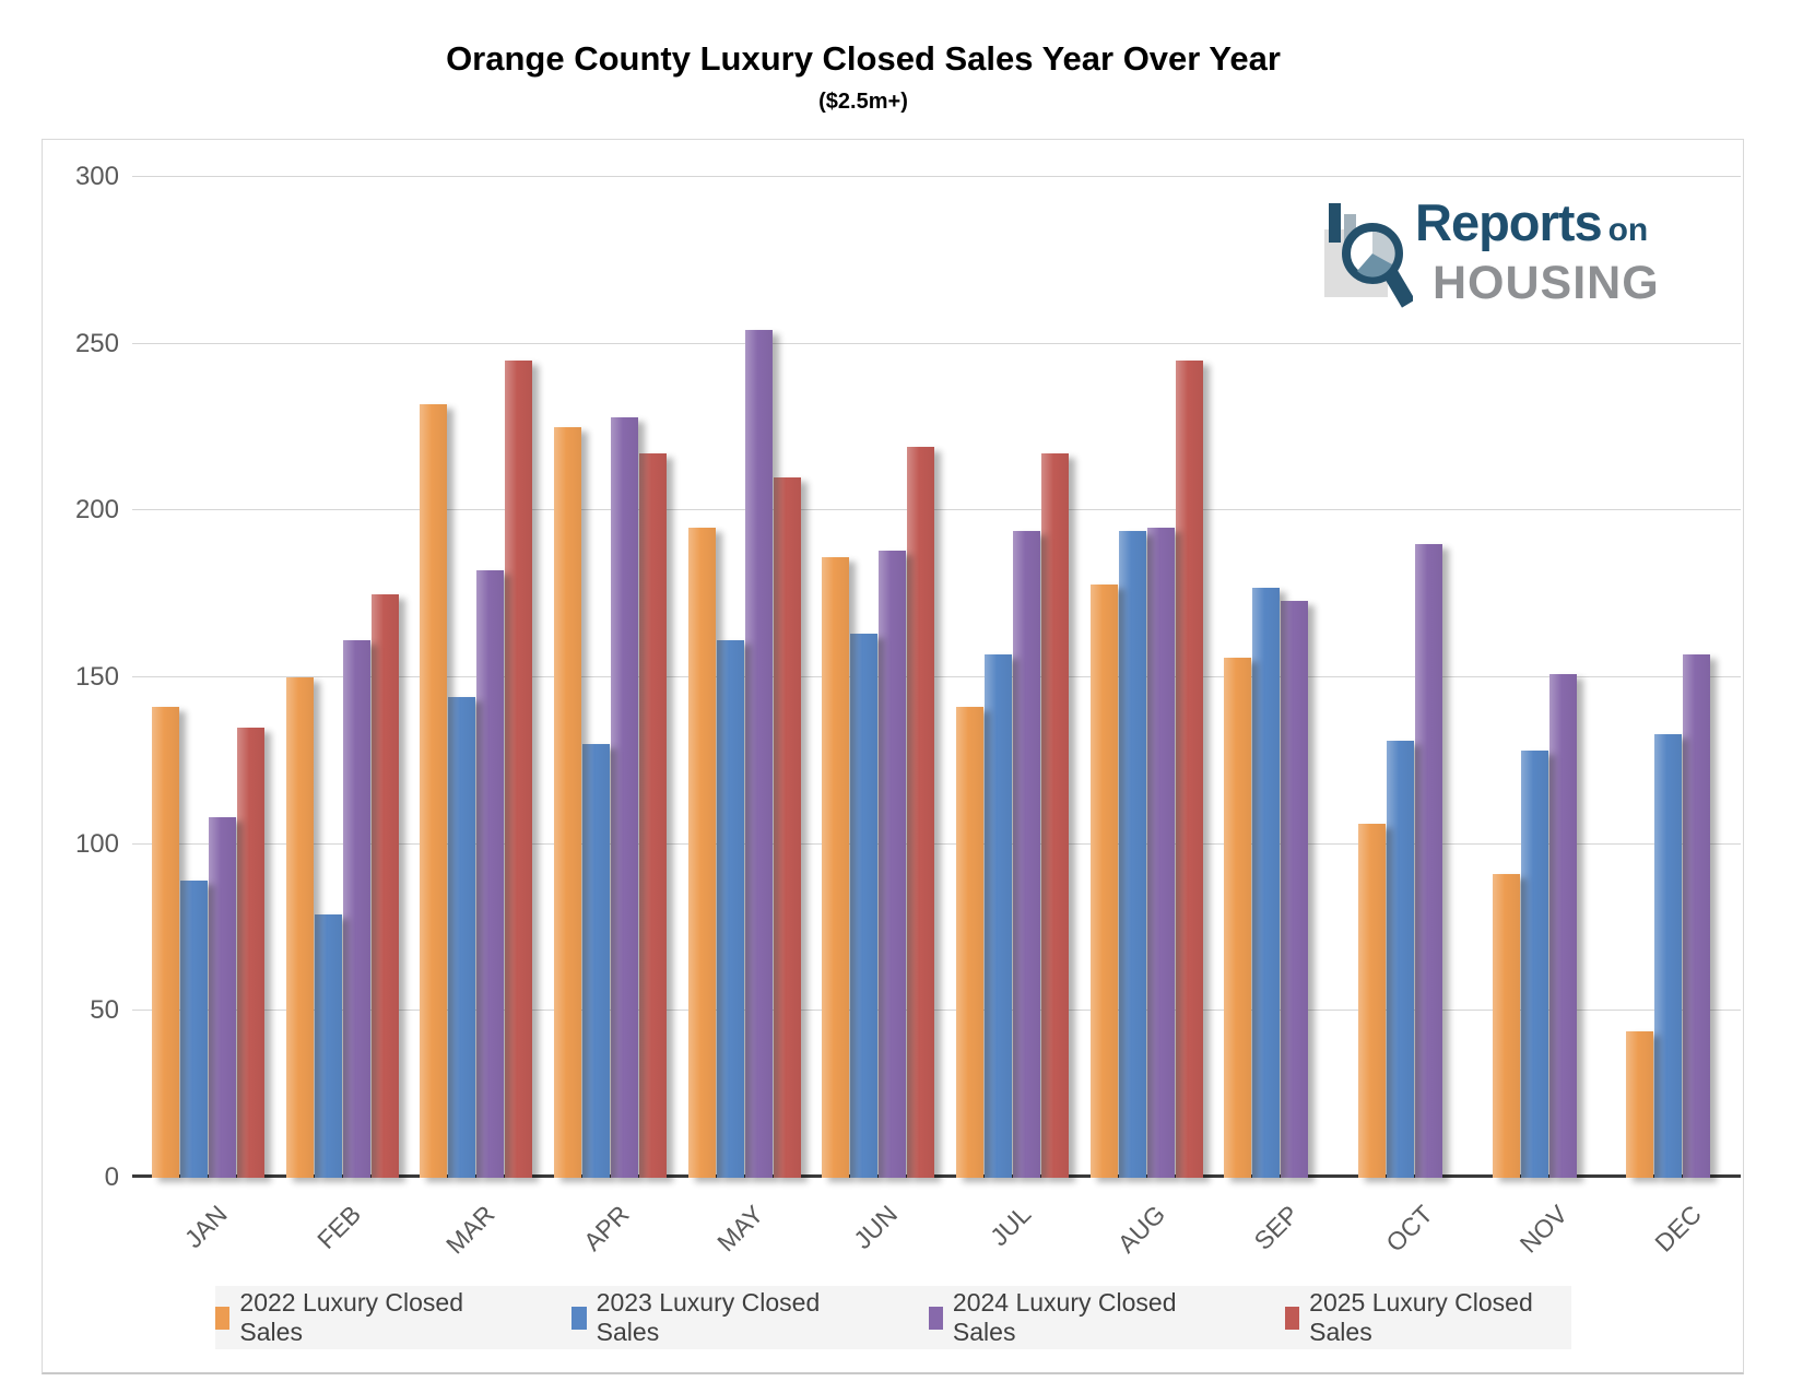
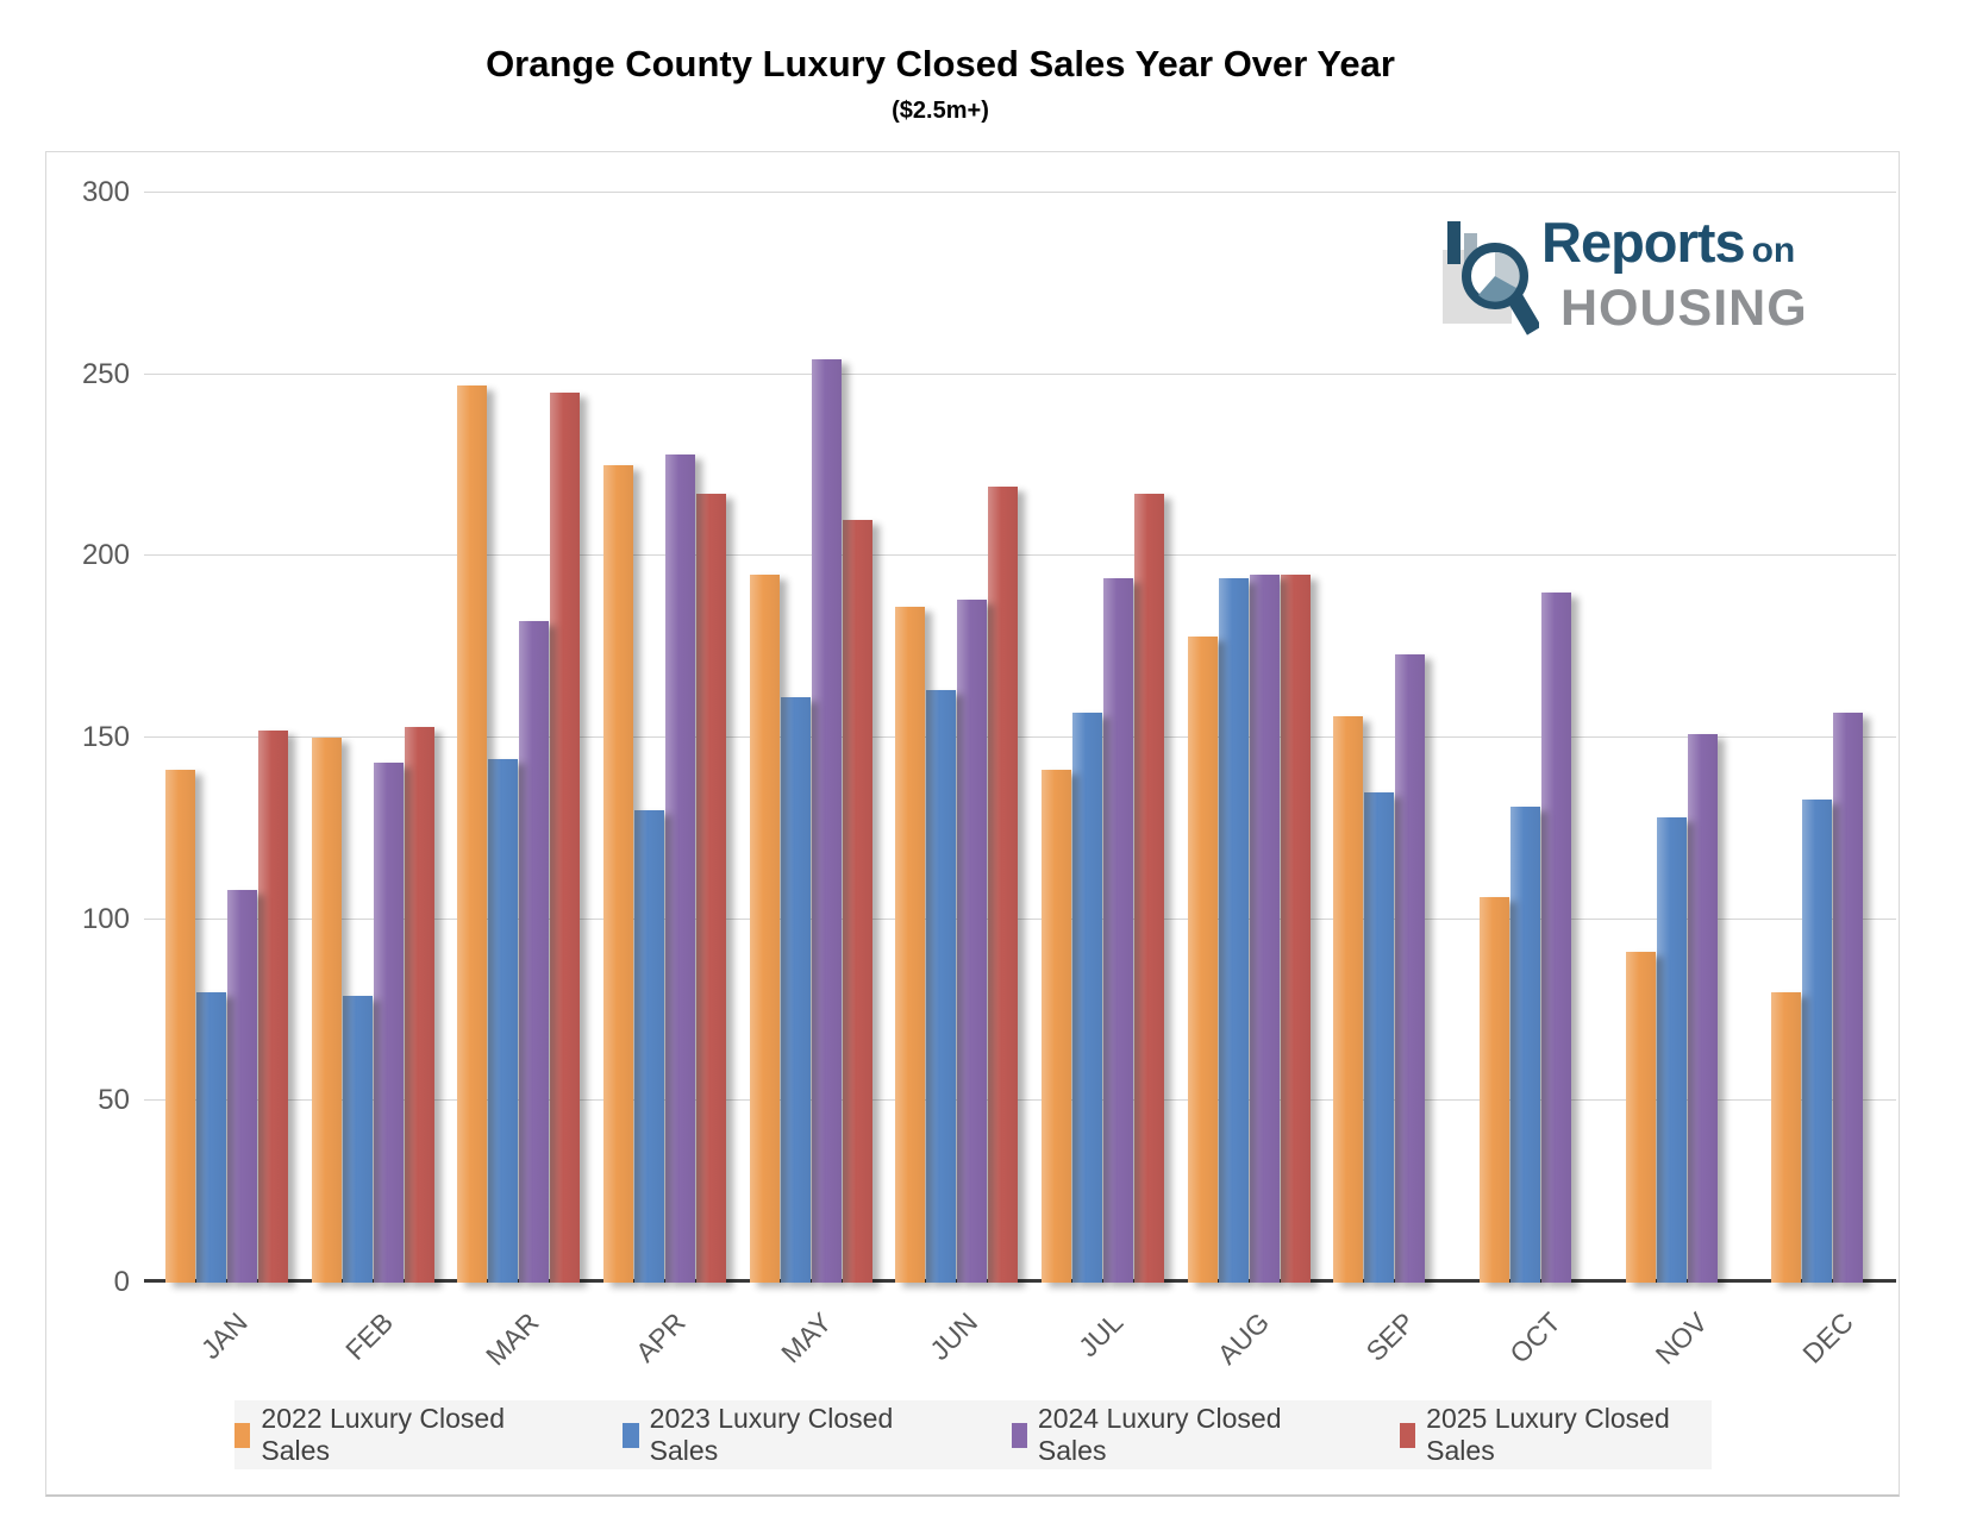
2023 Luxury Closed Sales/JAN: 89 -> 80
2025 Luxury Closed Sales/JAN: 135 -> 152
2024 Luxury Closed Sales/FEB: 161 -> 143
2025 Luxury Closed Sales/FEB: 175 -> 153
2022 Luxury Closed Sales/MAR: 232 -> 247
2025 Luxury Closed Sales/AUG: 245 -> 195
2023 Luxury Closed Sales/SEP: 177 -> 135
2022 Luxury Closed Sales/DEC: 44 -> 80
